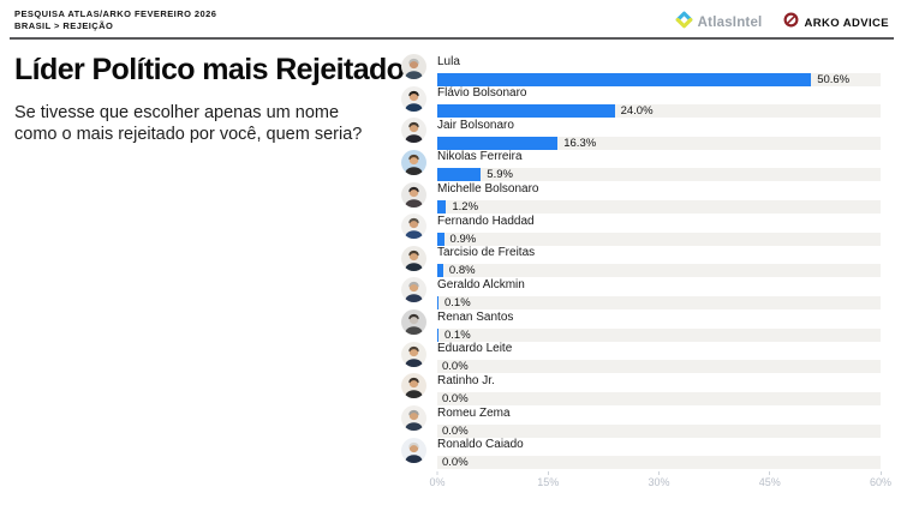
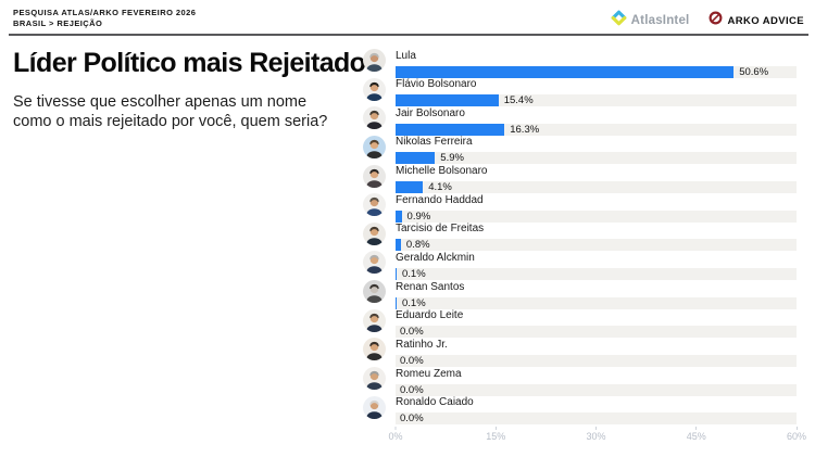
Flávio Bolsonaro: 24.0% -> 15.4%
Michelle Bolsonaro: 1.2% -> 4.1%
